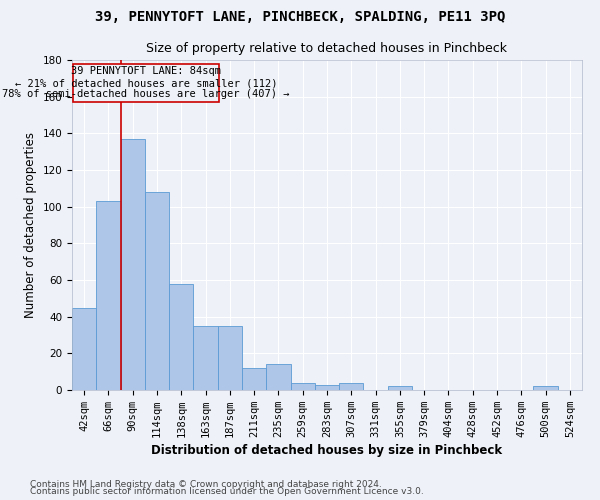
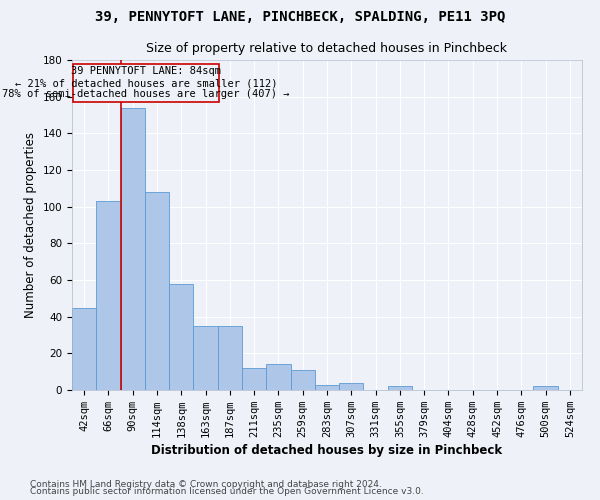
90sqm: 137 -> 154
259sqm: 4 -> 11
